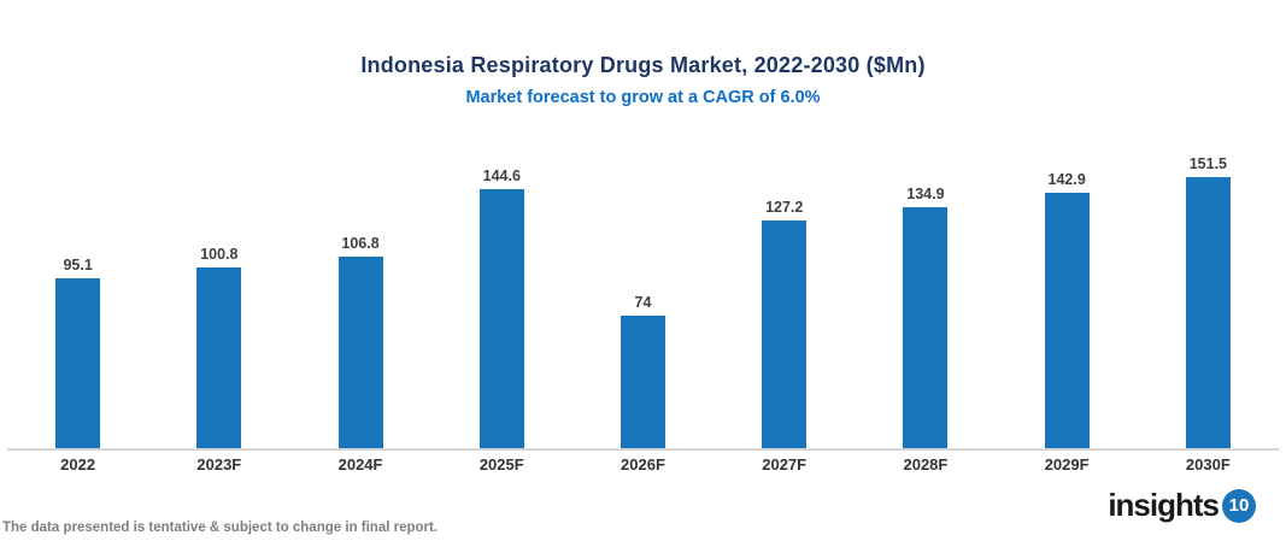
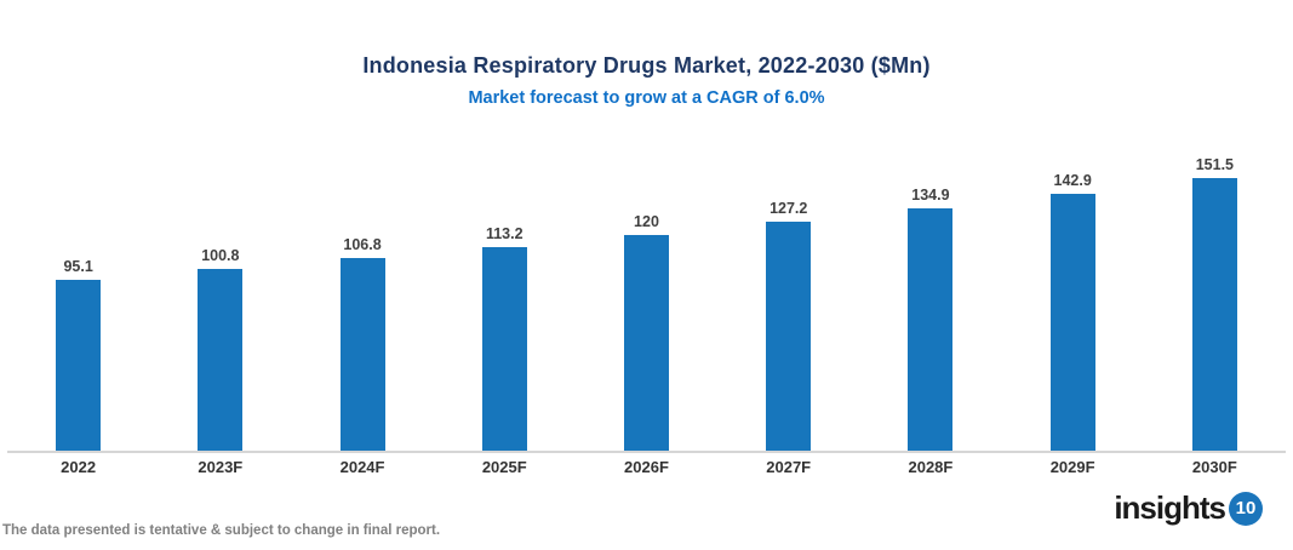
2025F: 144.6 -> 113.2
2026F: 74 -> 120
